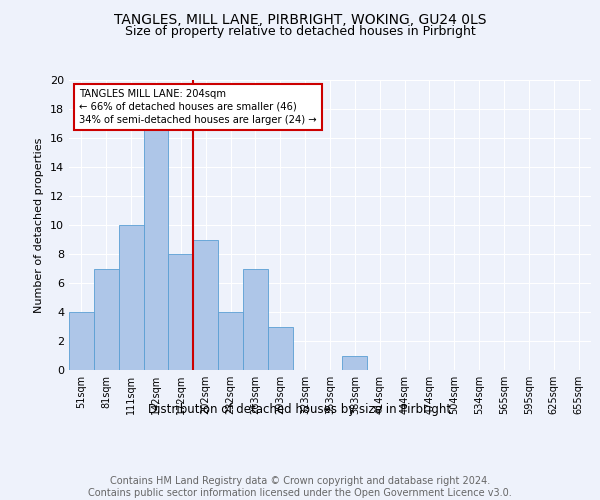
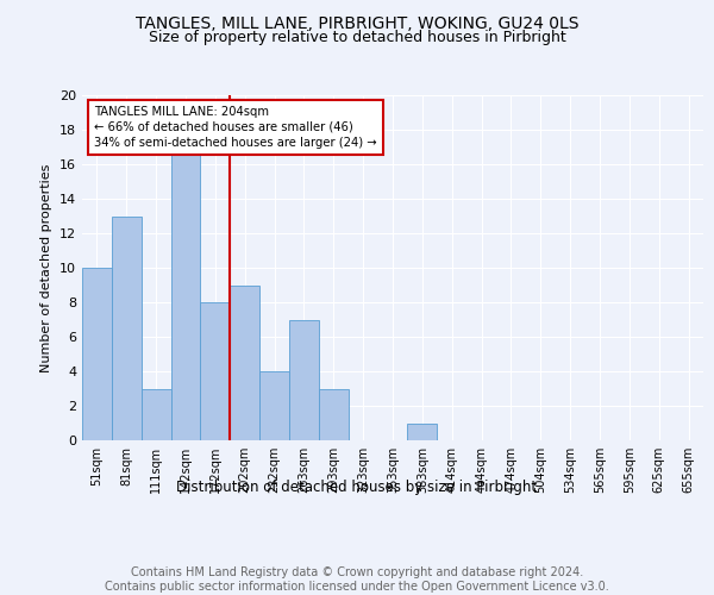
51sqm: 4 -> 10
81sqm: 7 -> 13
111sqm: 10 -> 3
